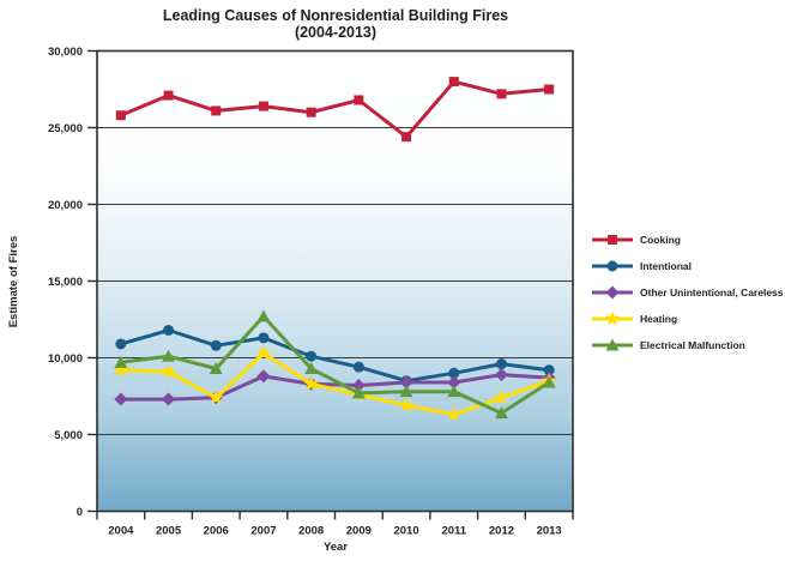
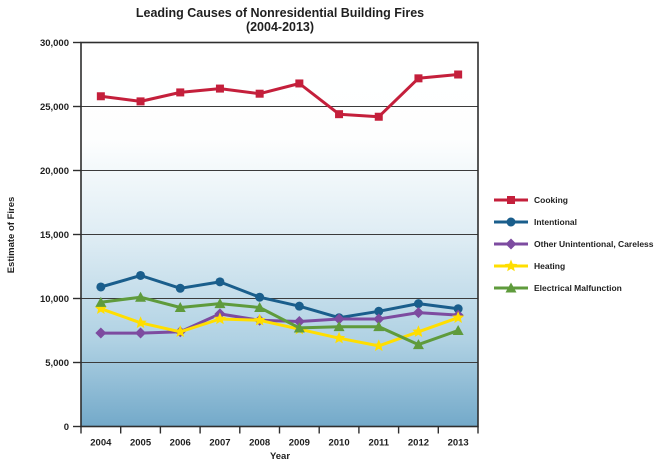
Cooking/2005: 27100 -> 25400
Heating/2005: 9100 -> 8100
Heating/2007: 10300 -> 8400
Electrical Malfunction/2007: 12700 -> 9600
Cooking/2011: 28000 -> 24200
Electrical Malfunction/2013: 8400 -> 7500
